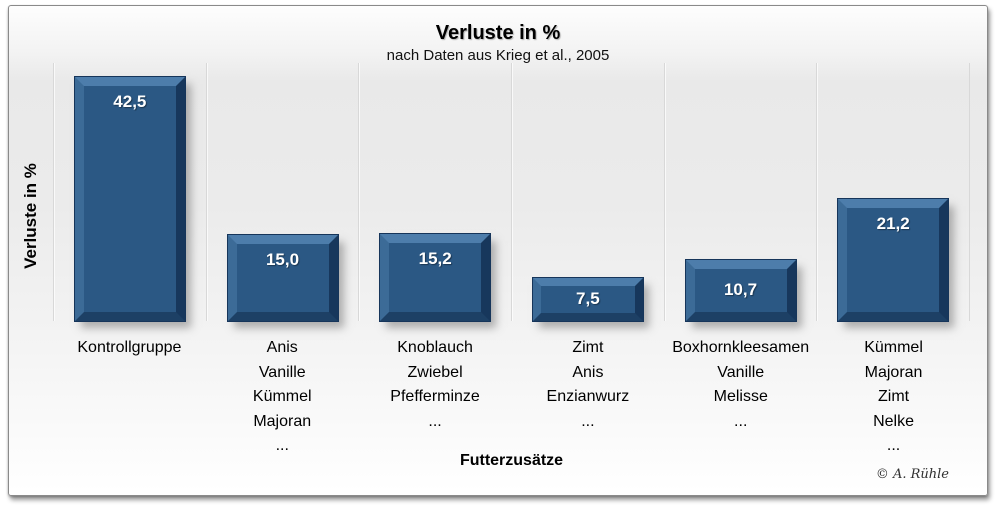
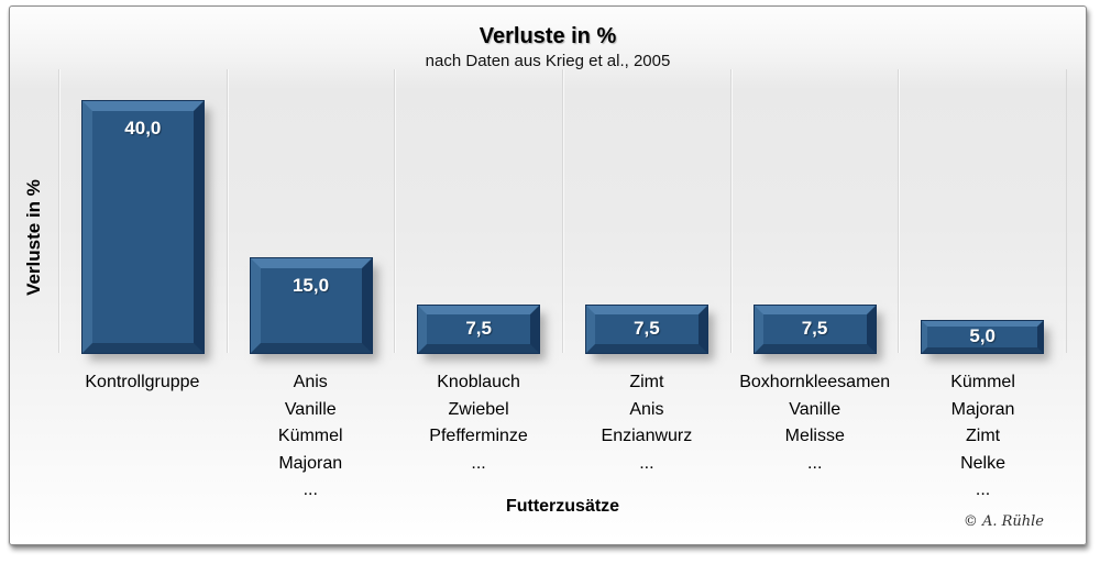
Kontrollgruppe: 42,5 -> 40,0
Knoblauch Zwiebel Pfefferminze ...: 15,2 -> 7,5
Boxhornkleesamen Vanille Melisse ...: 10,7 -> 7,5
Kümmel Majoran Zimt Nelke ...: 21,2 -> 5,0
